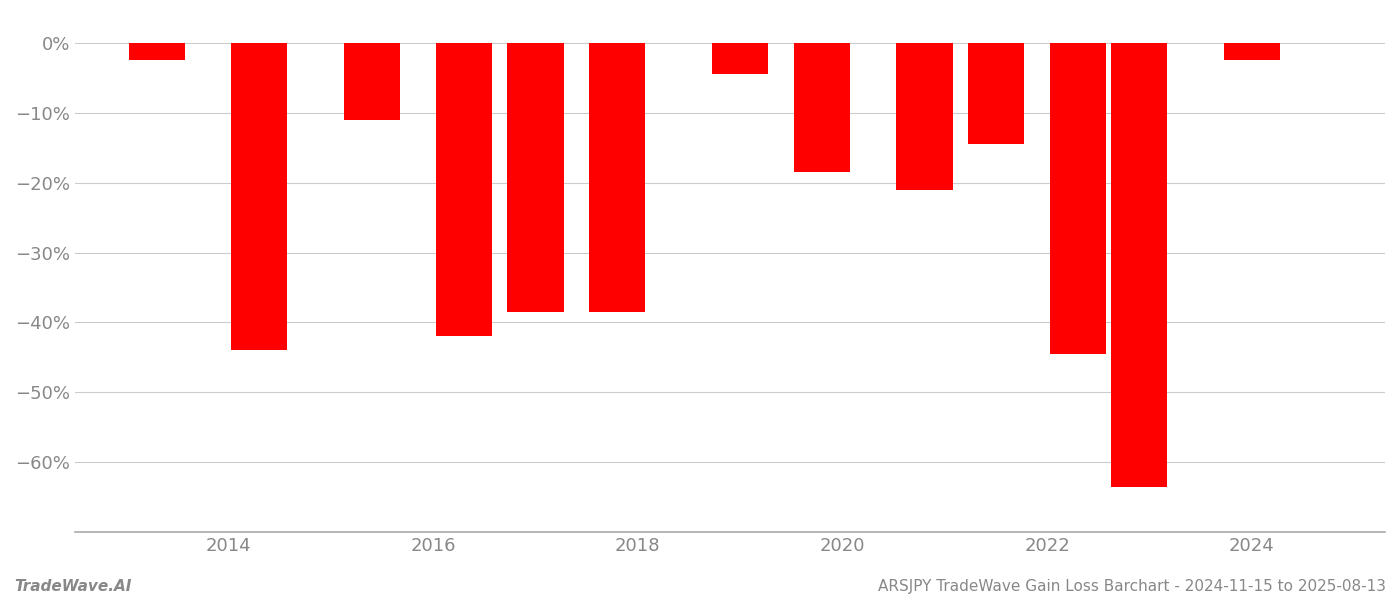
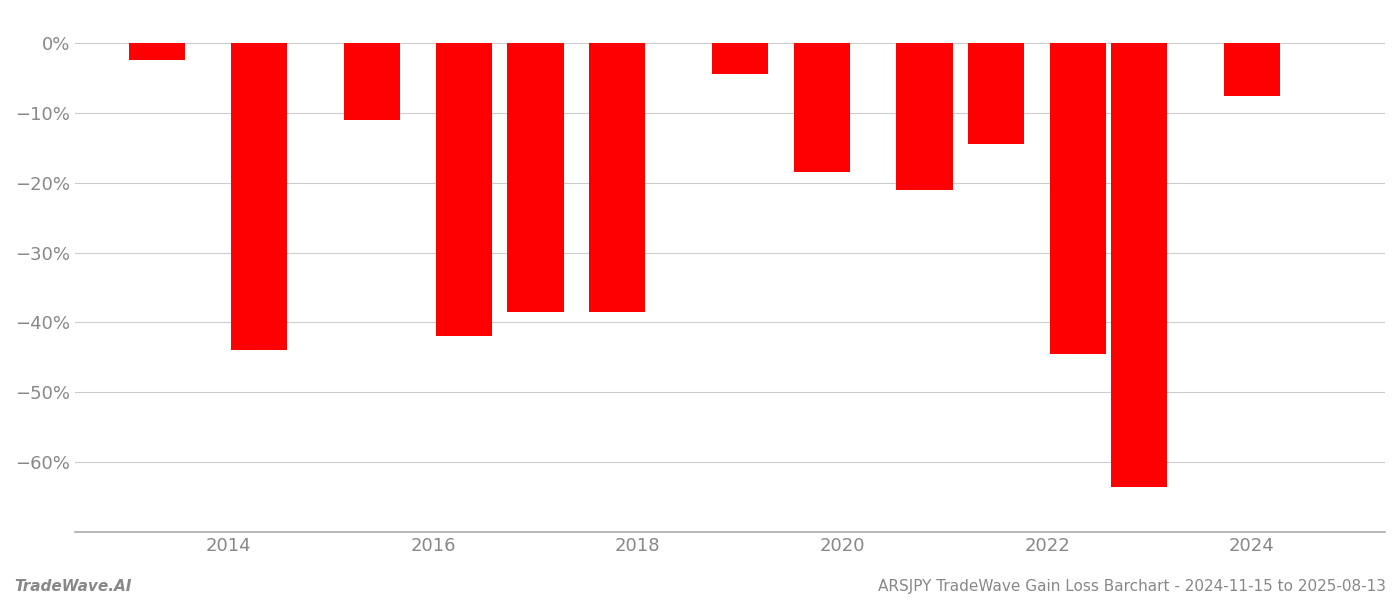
2024: -2.5% -> -7.6%
